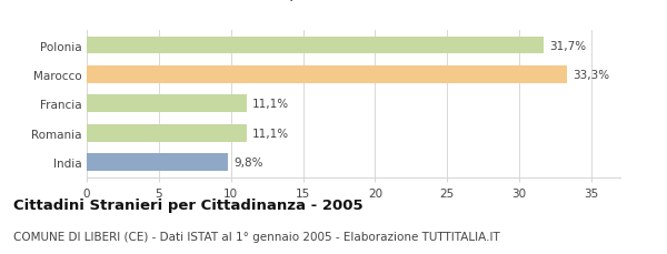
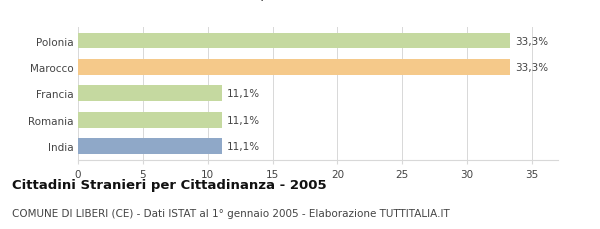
Polonia: 31,7% -> 33,3%
India: 9,8% -> 11,1%
